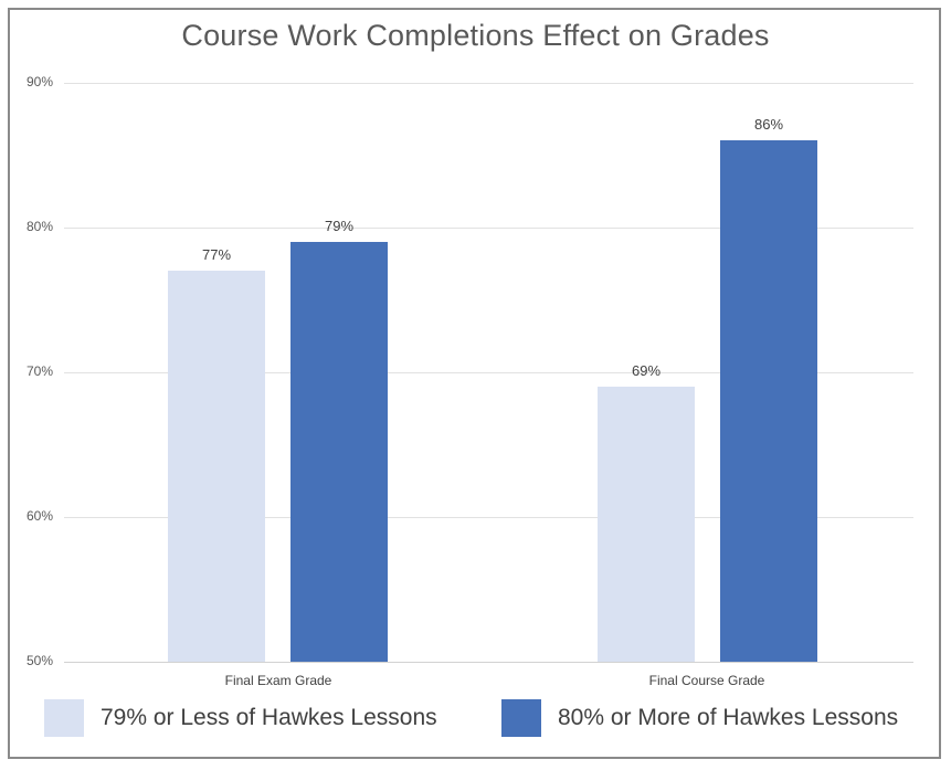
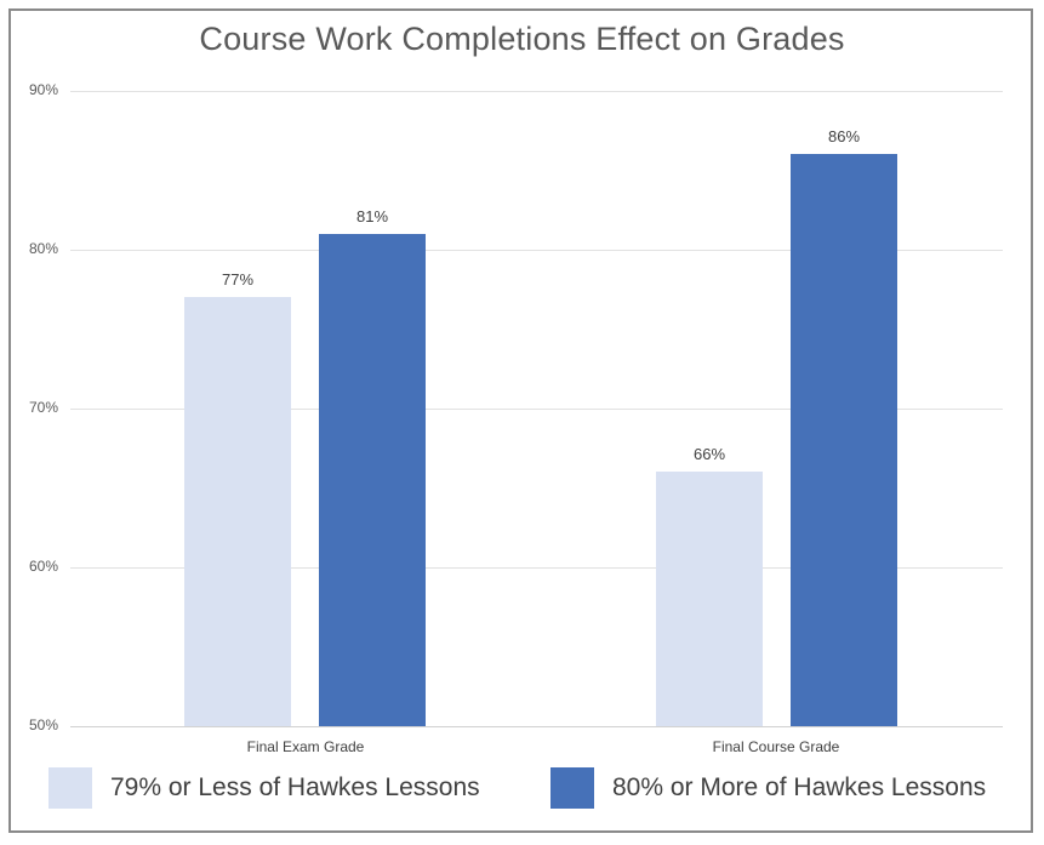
80% or More of Hawkes Lessons/Final Exam Grade: 79% -> 81%
79% or Less of Hawkes Lessons/Final Course Grade: 69% -> 66%
